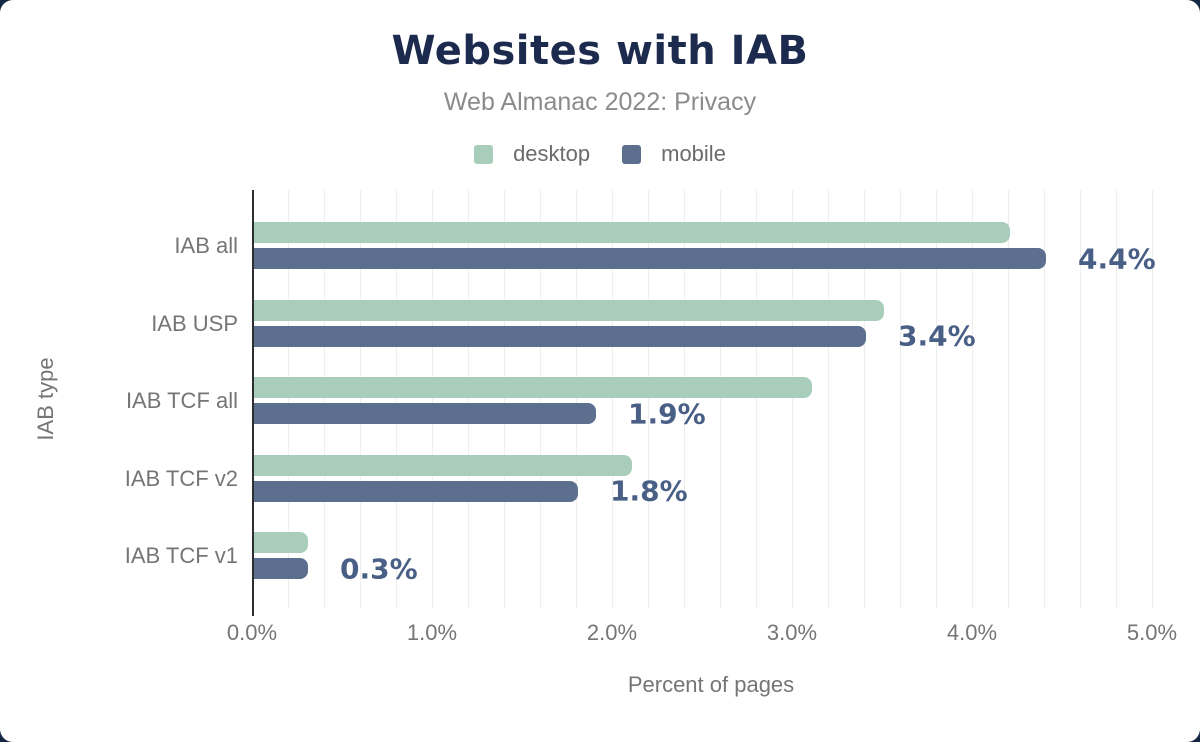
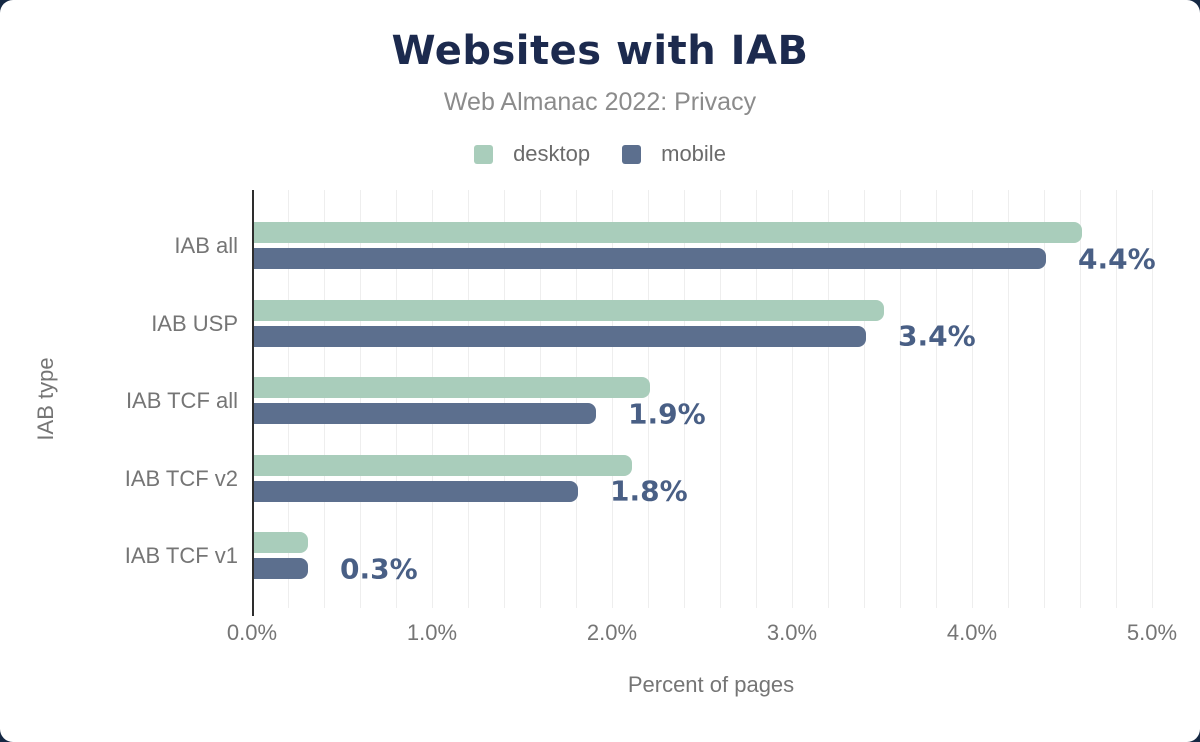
desktop/IAB all: 4.2% -> 4.6%
desktop/IAB TCF all: 3.1% -> 2.2%
